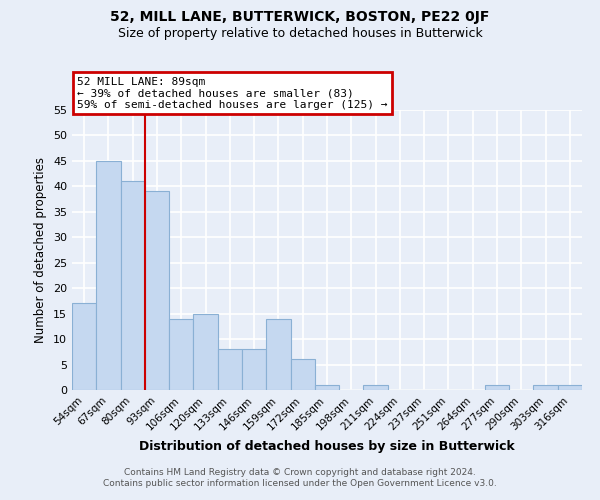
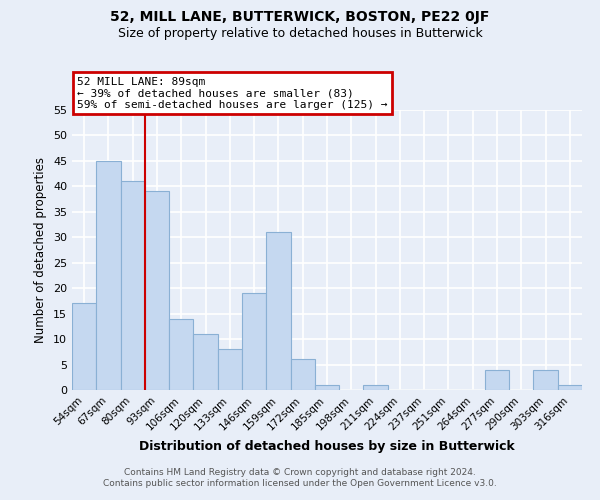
120sqm: 15 -> 11
146sqm: 8 -> 19
159sqm: 14 -> 31
277sqm: 1 -> 4
303sqm: 1 -> 4
